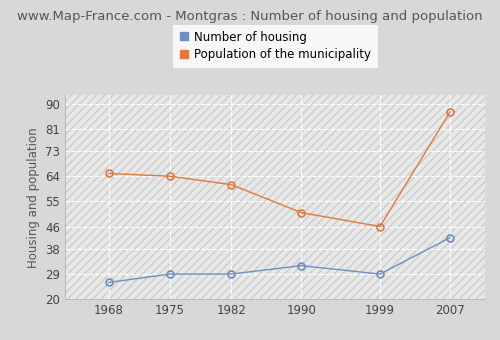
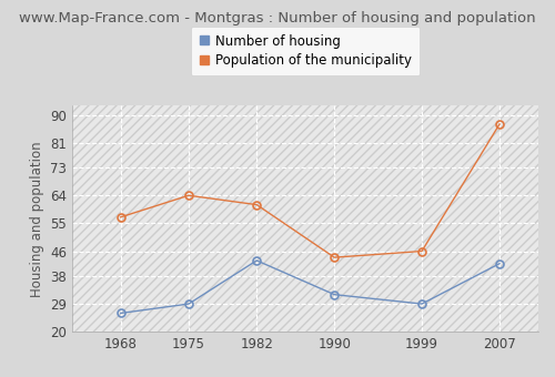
Population of the municipality/1968: 65 -> 57
Number of housing/1982: 29 -> 43
Population of the municipality/1990: 51 -> 44
